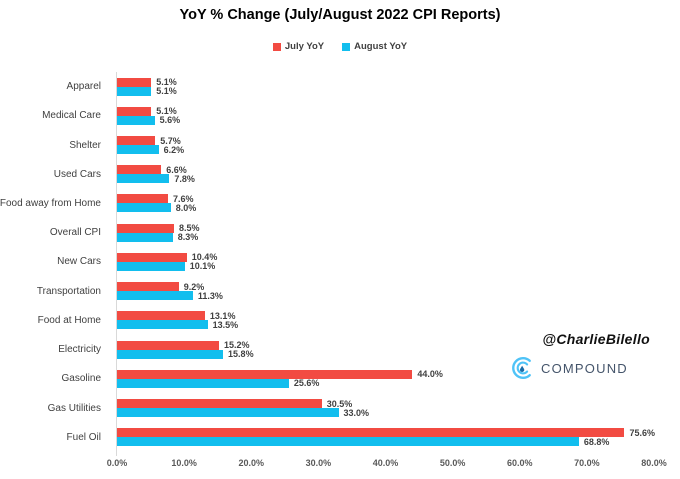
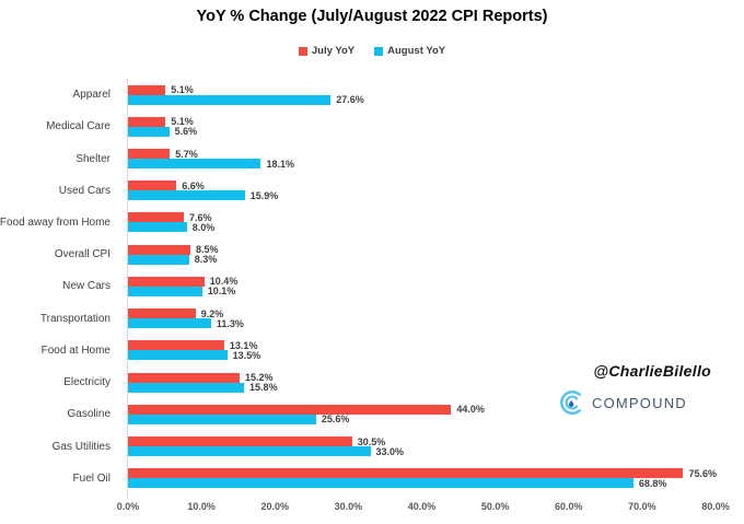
August YoY/Apparel: 5.1% -> 27.6%
August YoY/Shelter: 6.2% -> 18.1%
August YoY/Used Cars: 7.8% -> 15.9%
